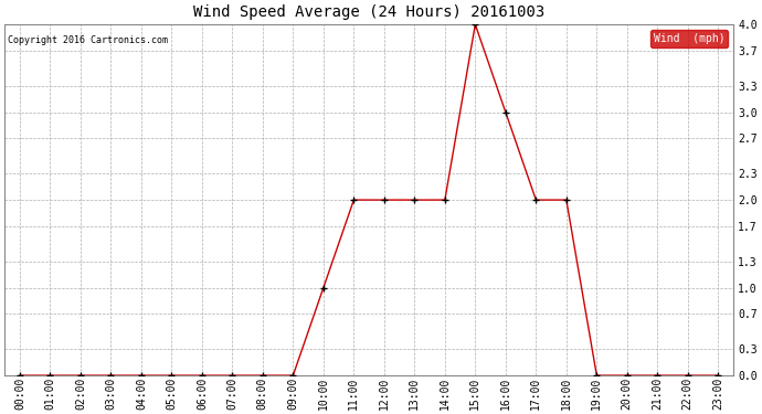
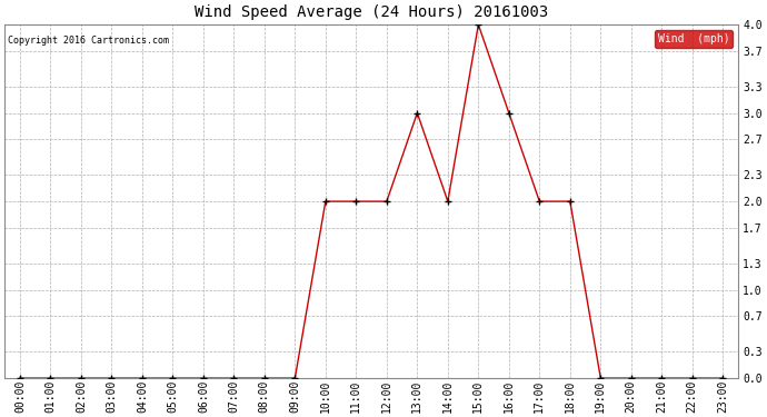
10:00: 1 -> 2
13:00: 2 -> 3
